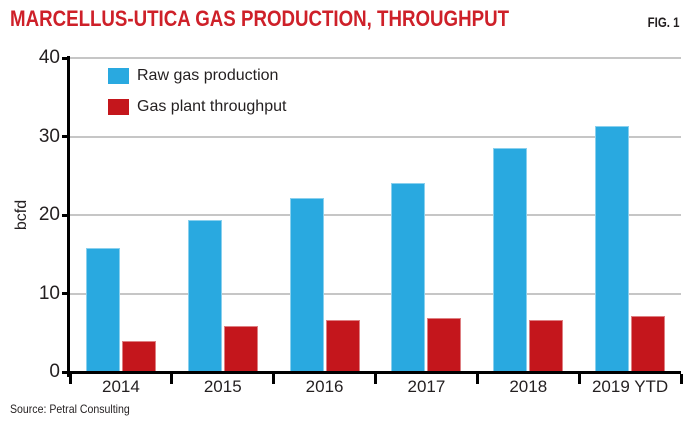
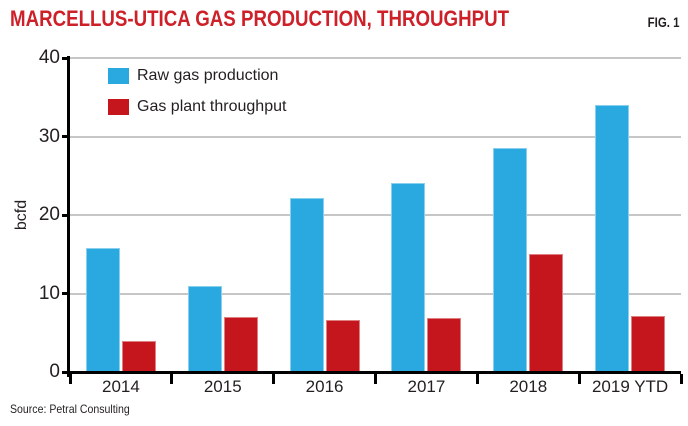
Raw gas production/2015: 19 -> 11
Gas plant throughput/2015: 6 -> 7
Gas plant throughput/2018: 7 -> 15
Raw gas production/2019 YTD: 31 -> 34
